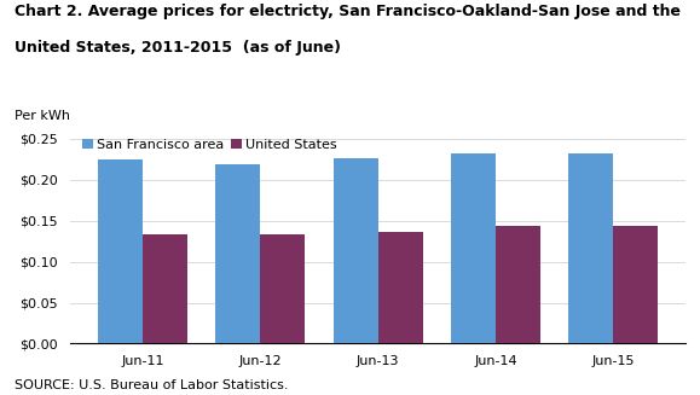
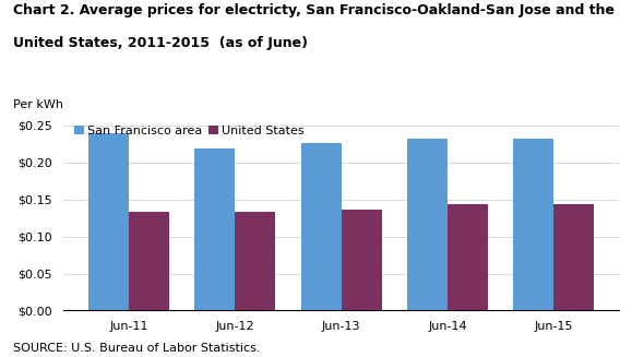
San Francisco area/Jun-11: $0.225 -> $0.240
